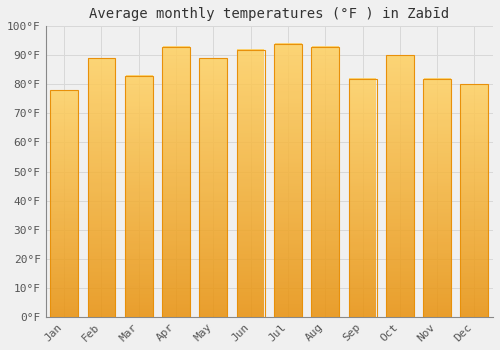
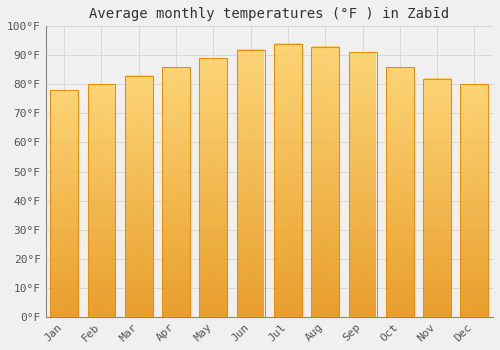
Feb: 89°F -> 80°F
Apr: 93°F -> 86°F
Sep: 82°F -> 91°F
Oct: 90°F -> 86°F
